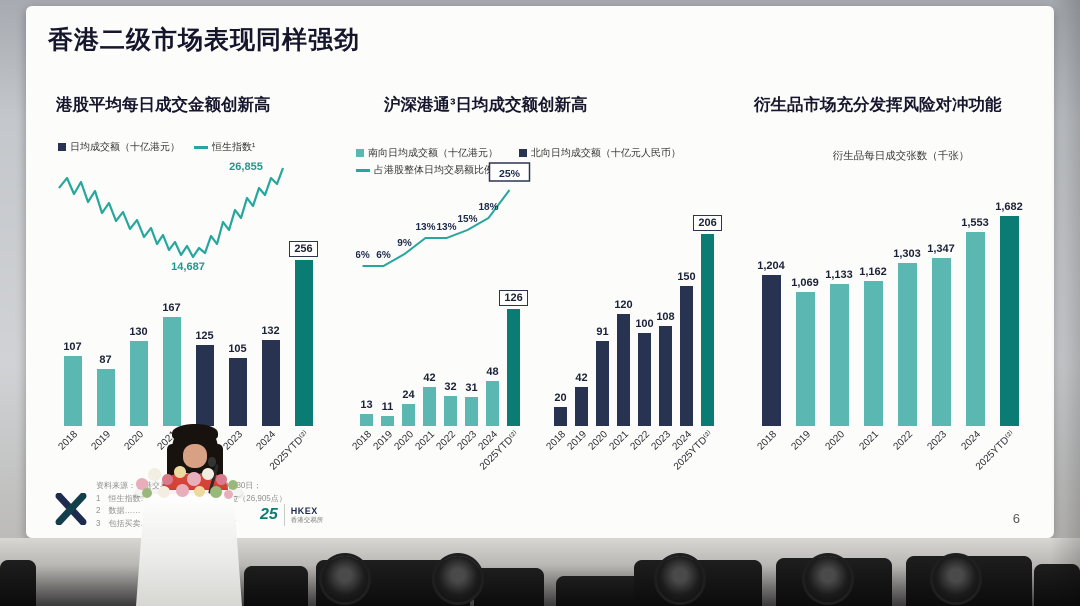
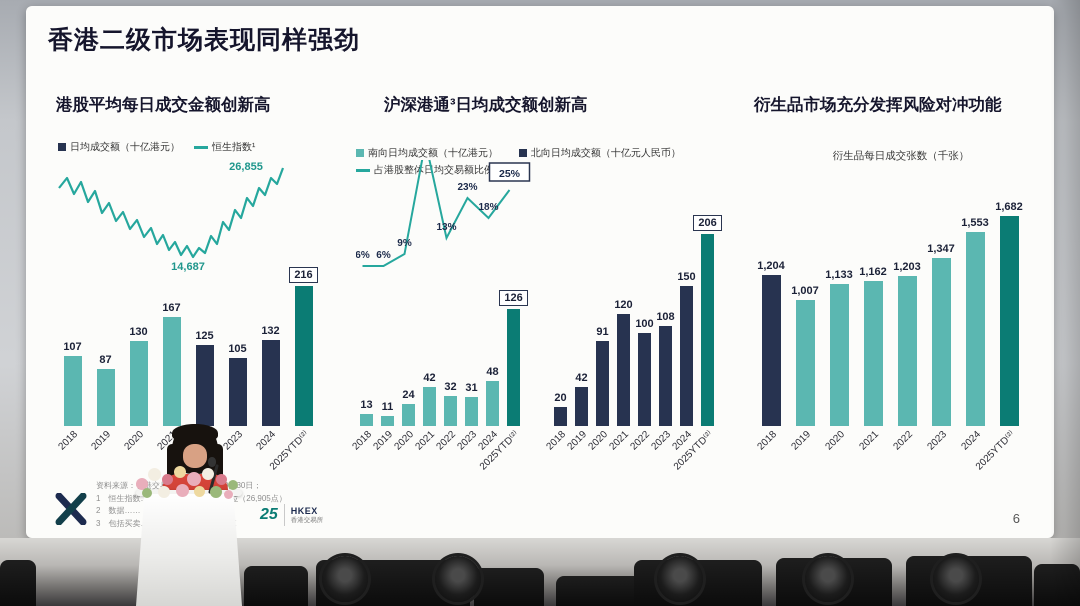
港股平均每日成交金额创新高/2025YTD⁽²⁾: 256 -> 216
沪深港通³日均成交额创新高/占港股整体日均交易额比例%/2021: 13% -> 37%
沪深港通³日均成交额创新高/占港股整体日均交易额比例%/2023: 15% -> 23%
衍生品市场充分发挥风险对冲功能/2019: 1,069 -> 1,007
衍生品市场充分发挥风险对冲功能/2022: 1,303 -> 1,203
